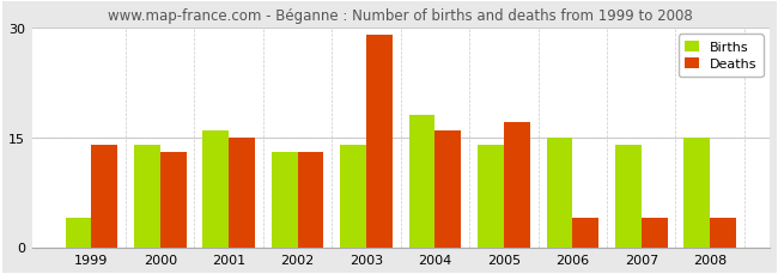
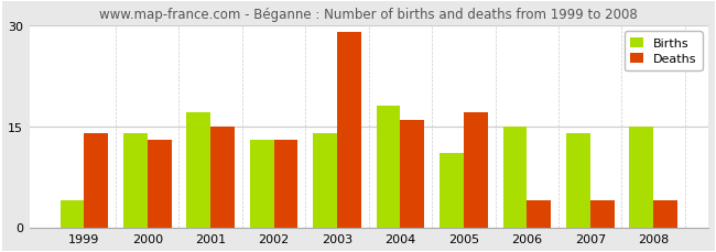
Births/2001: 16 -> 17
Births/2005: 14 -> 11
